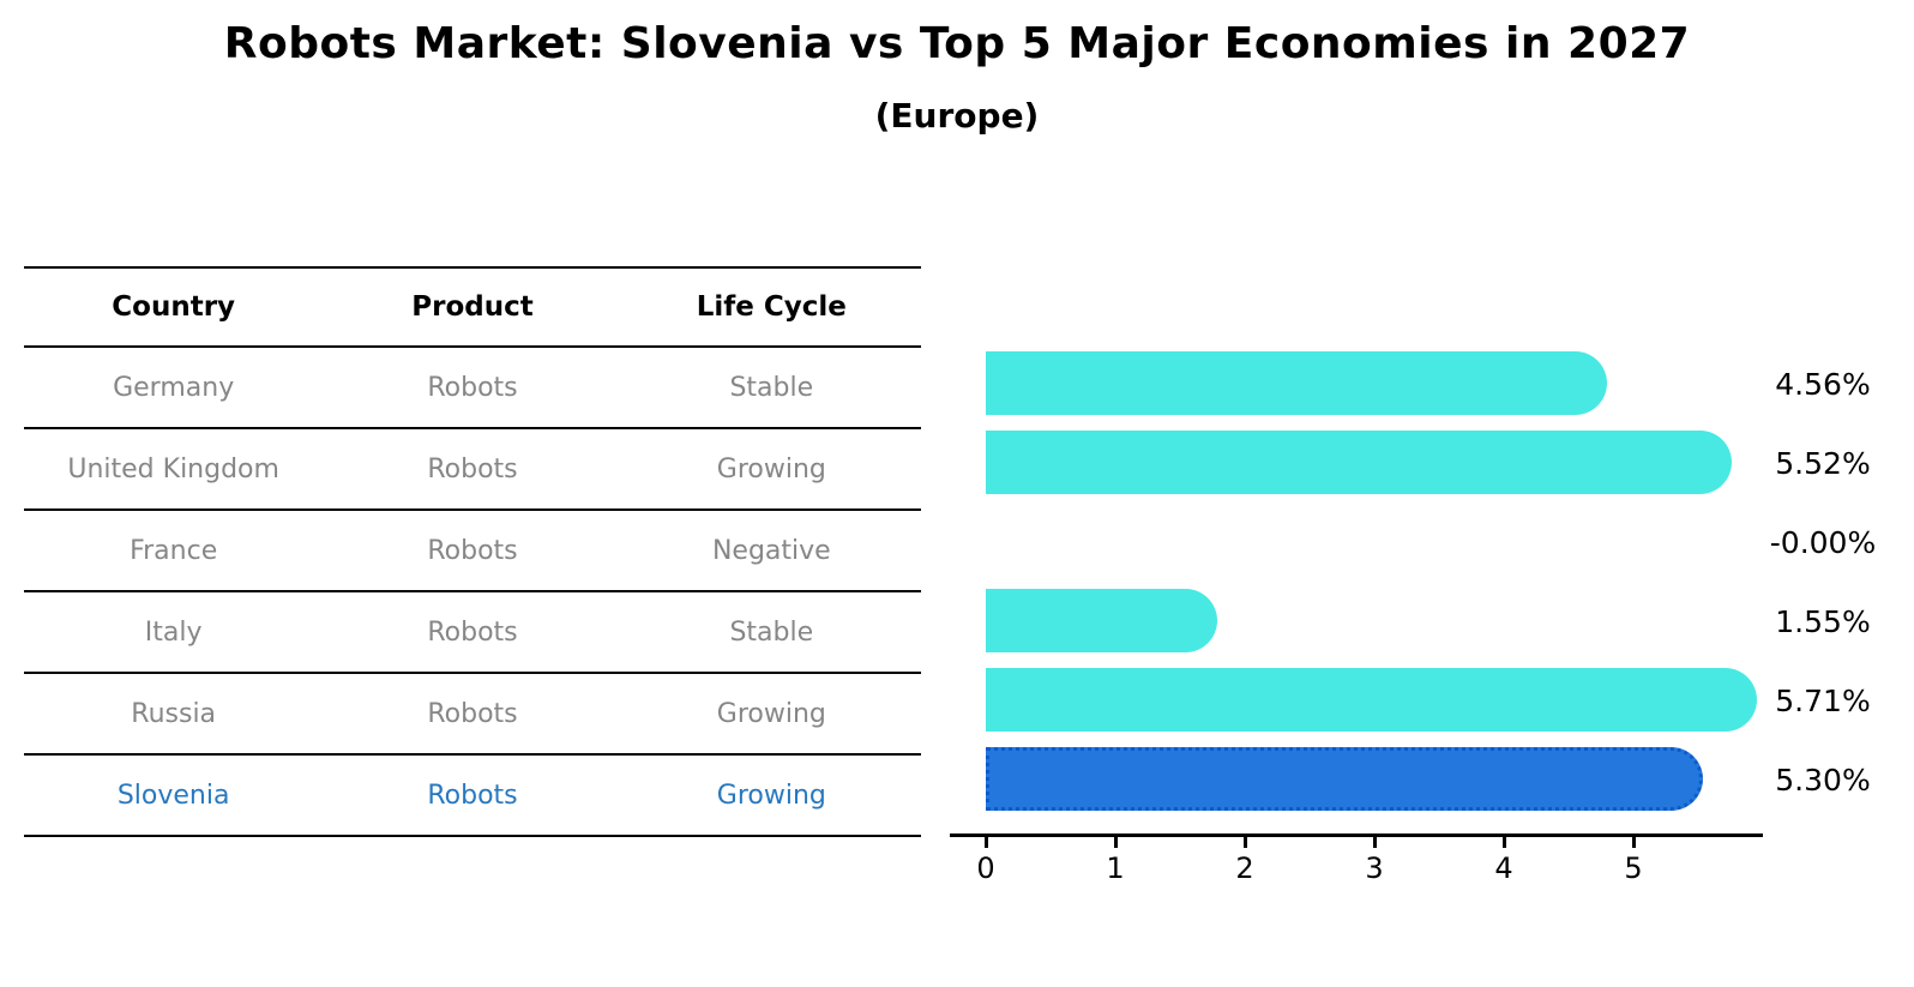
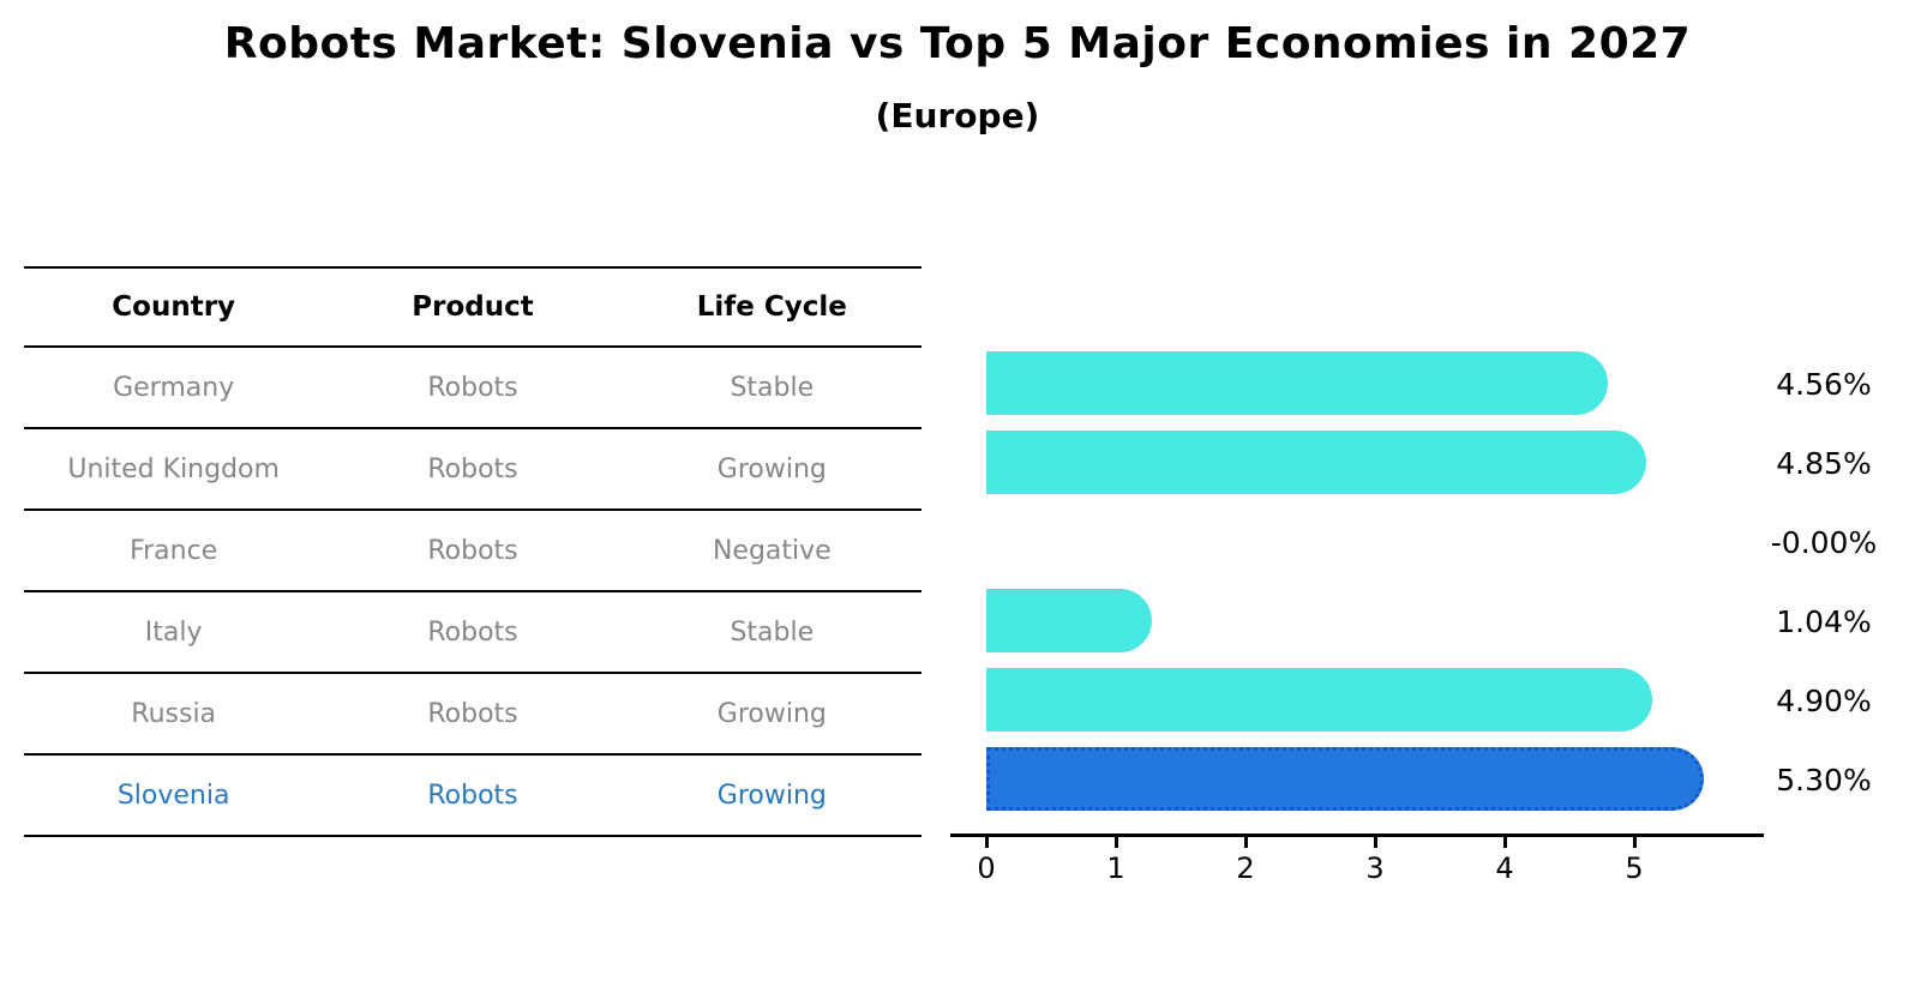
United Kingdom: 5.52% -> 4.85%
Italy: 1.55% -> 1.04%
Russia: 5.71% -> 4.90%
